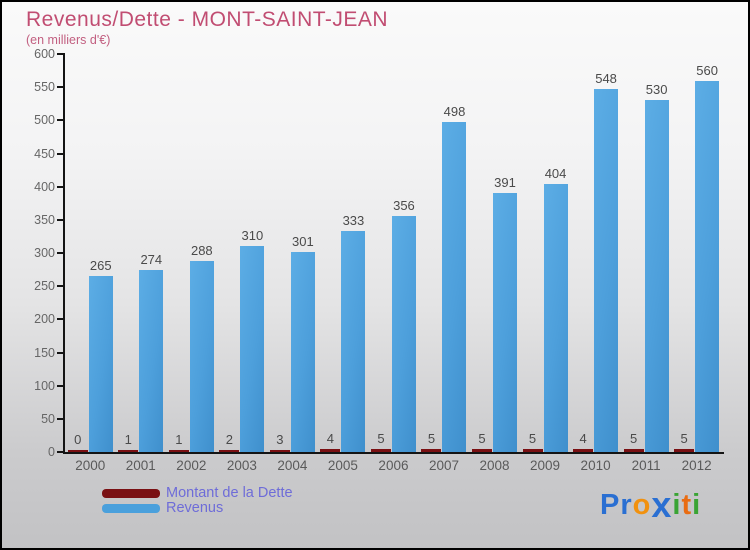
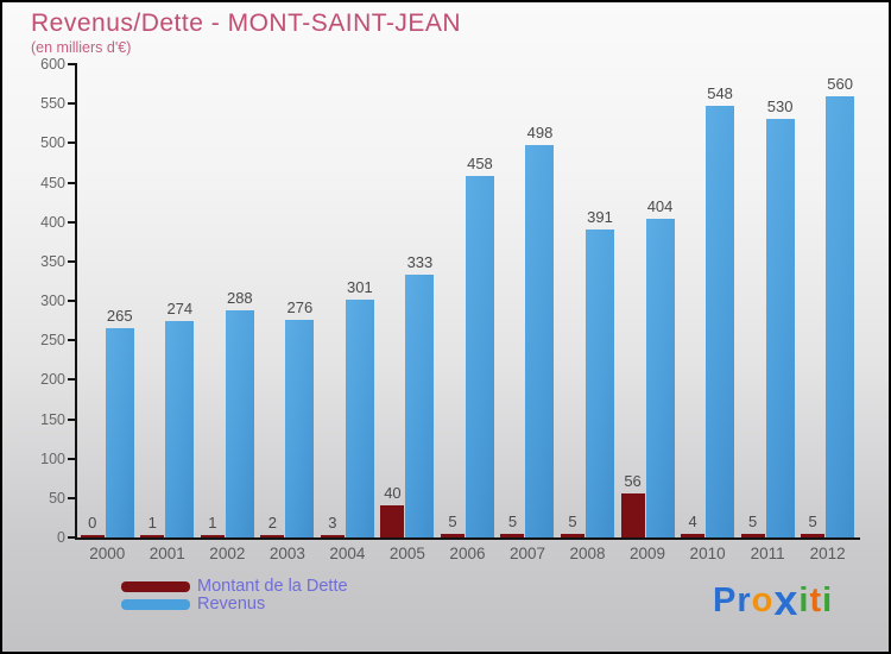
Revenus/2003: 310 -> 276
Montant de la Dette/2005: 4 -> 40
Revenus/2006: 356 -> 458
Montant de la Dette/2009: 5 -> 56
